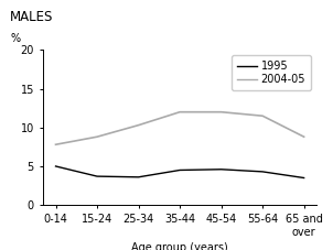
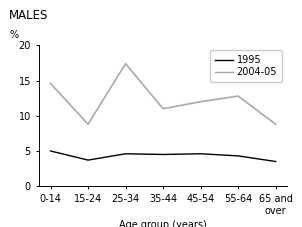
2004-05/0-14: 7.8 -> 14.6
1995/25-34: 3.6 -> 4.6
2004-05/25-34: 10.3 -> 17.4
2004-05/35-44: 12.0 -> 11.0
2004-05/55-64: 11.5 -> 12.8
